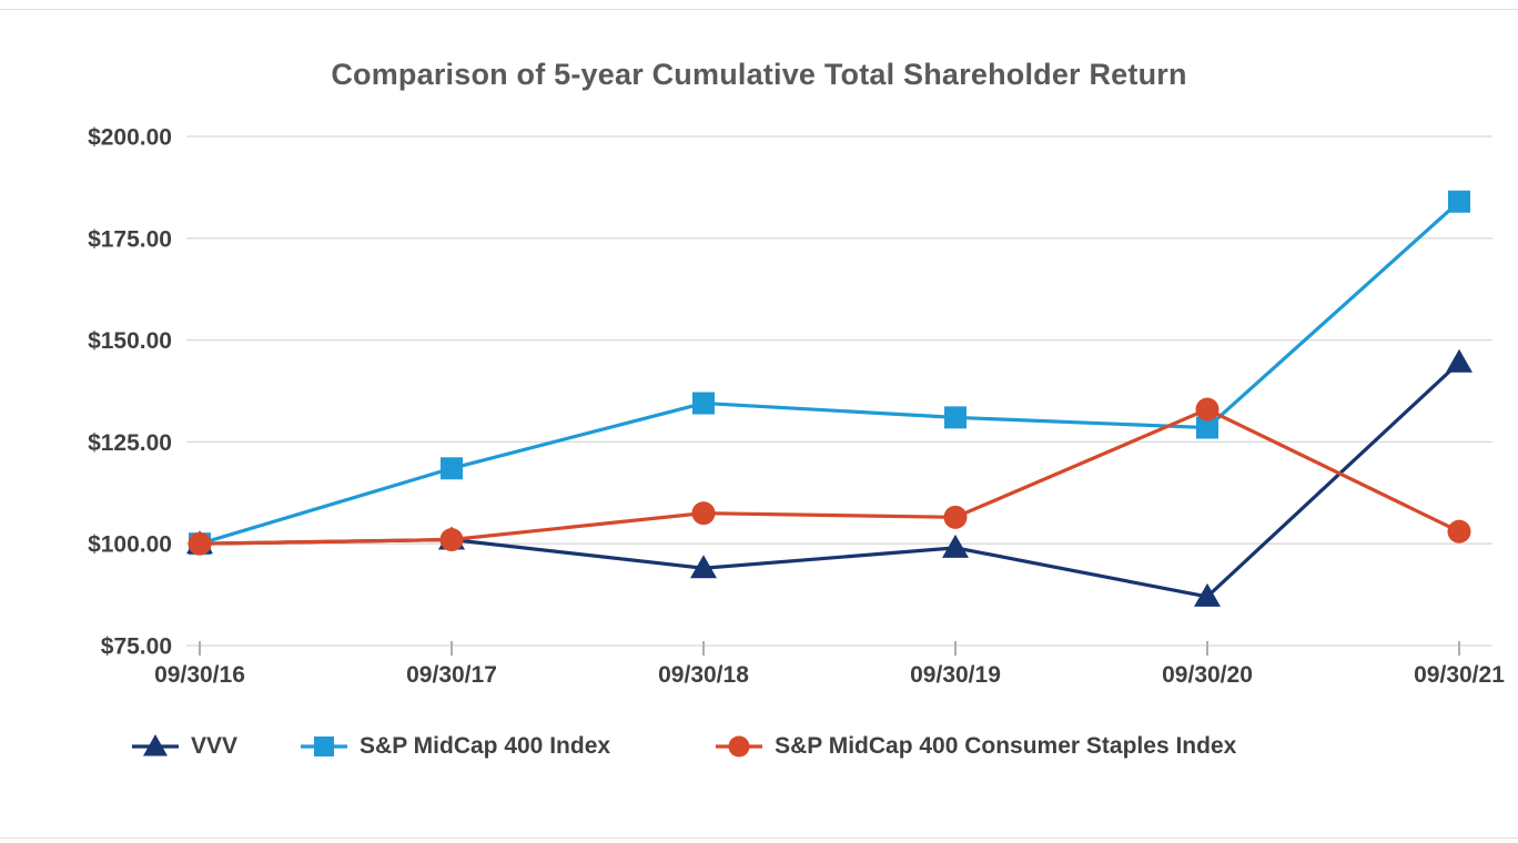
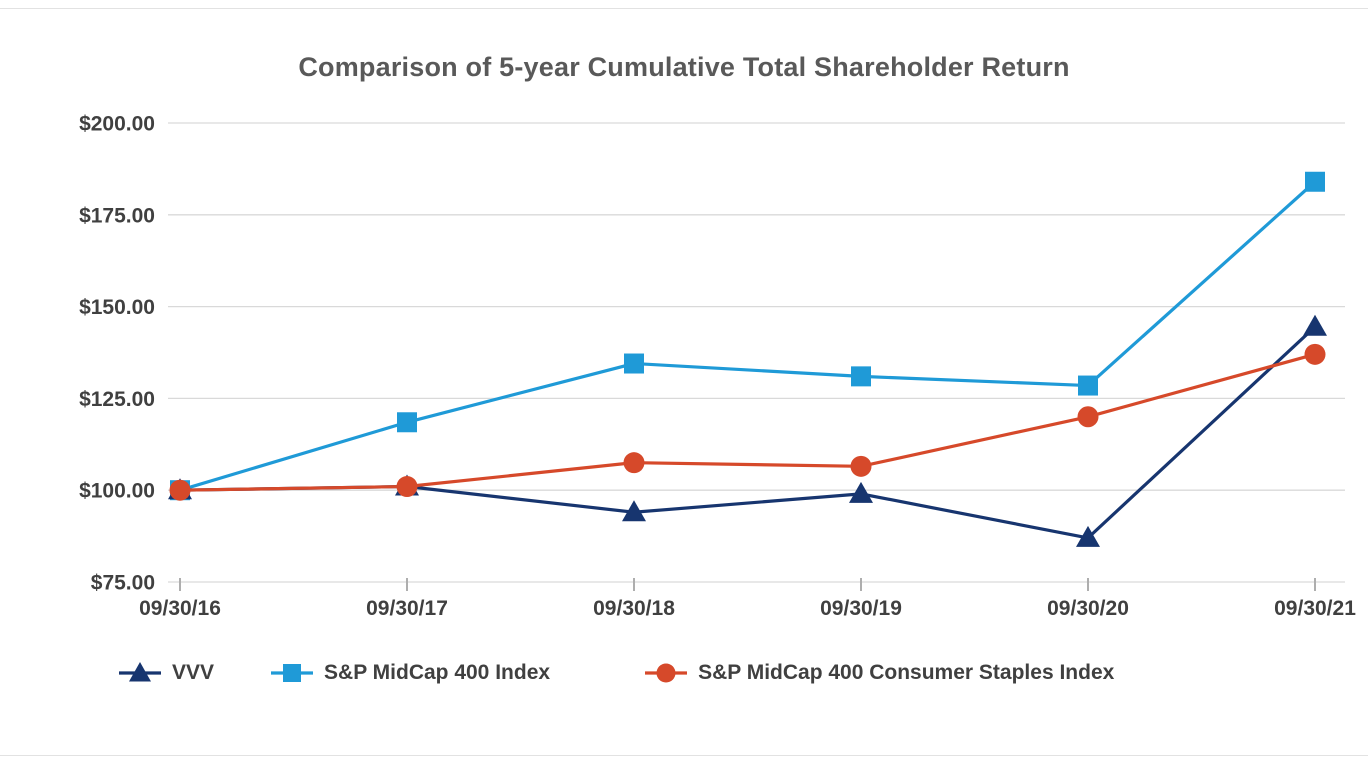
S&P MidCap 400 Consumer Staples Index/09/30/20: $133 -> $120
S&P MidCap 400 Consumer Staples Index/09/30/21: $103 -> $137
